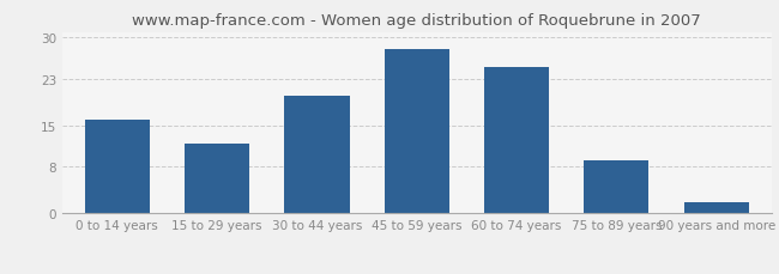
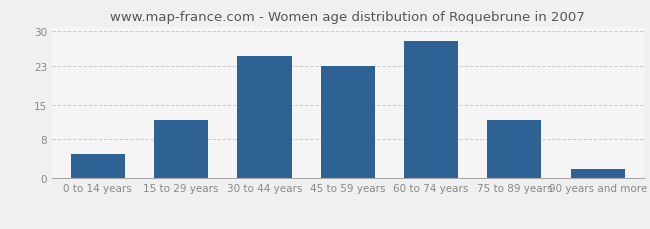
0 to 14 years: 16 -> 5
30 to 44 years: 20 -> 25
45 to 59 years: 28 -> 23
60 to 74 years: 25 -> 28
75 to 89 years: 9 -> 12
